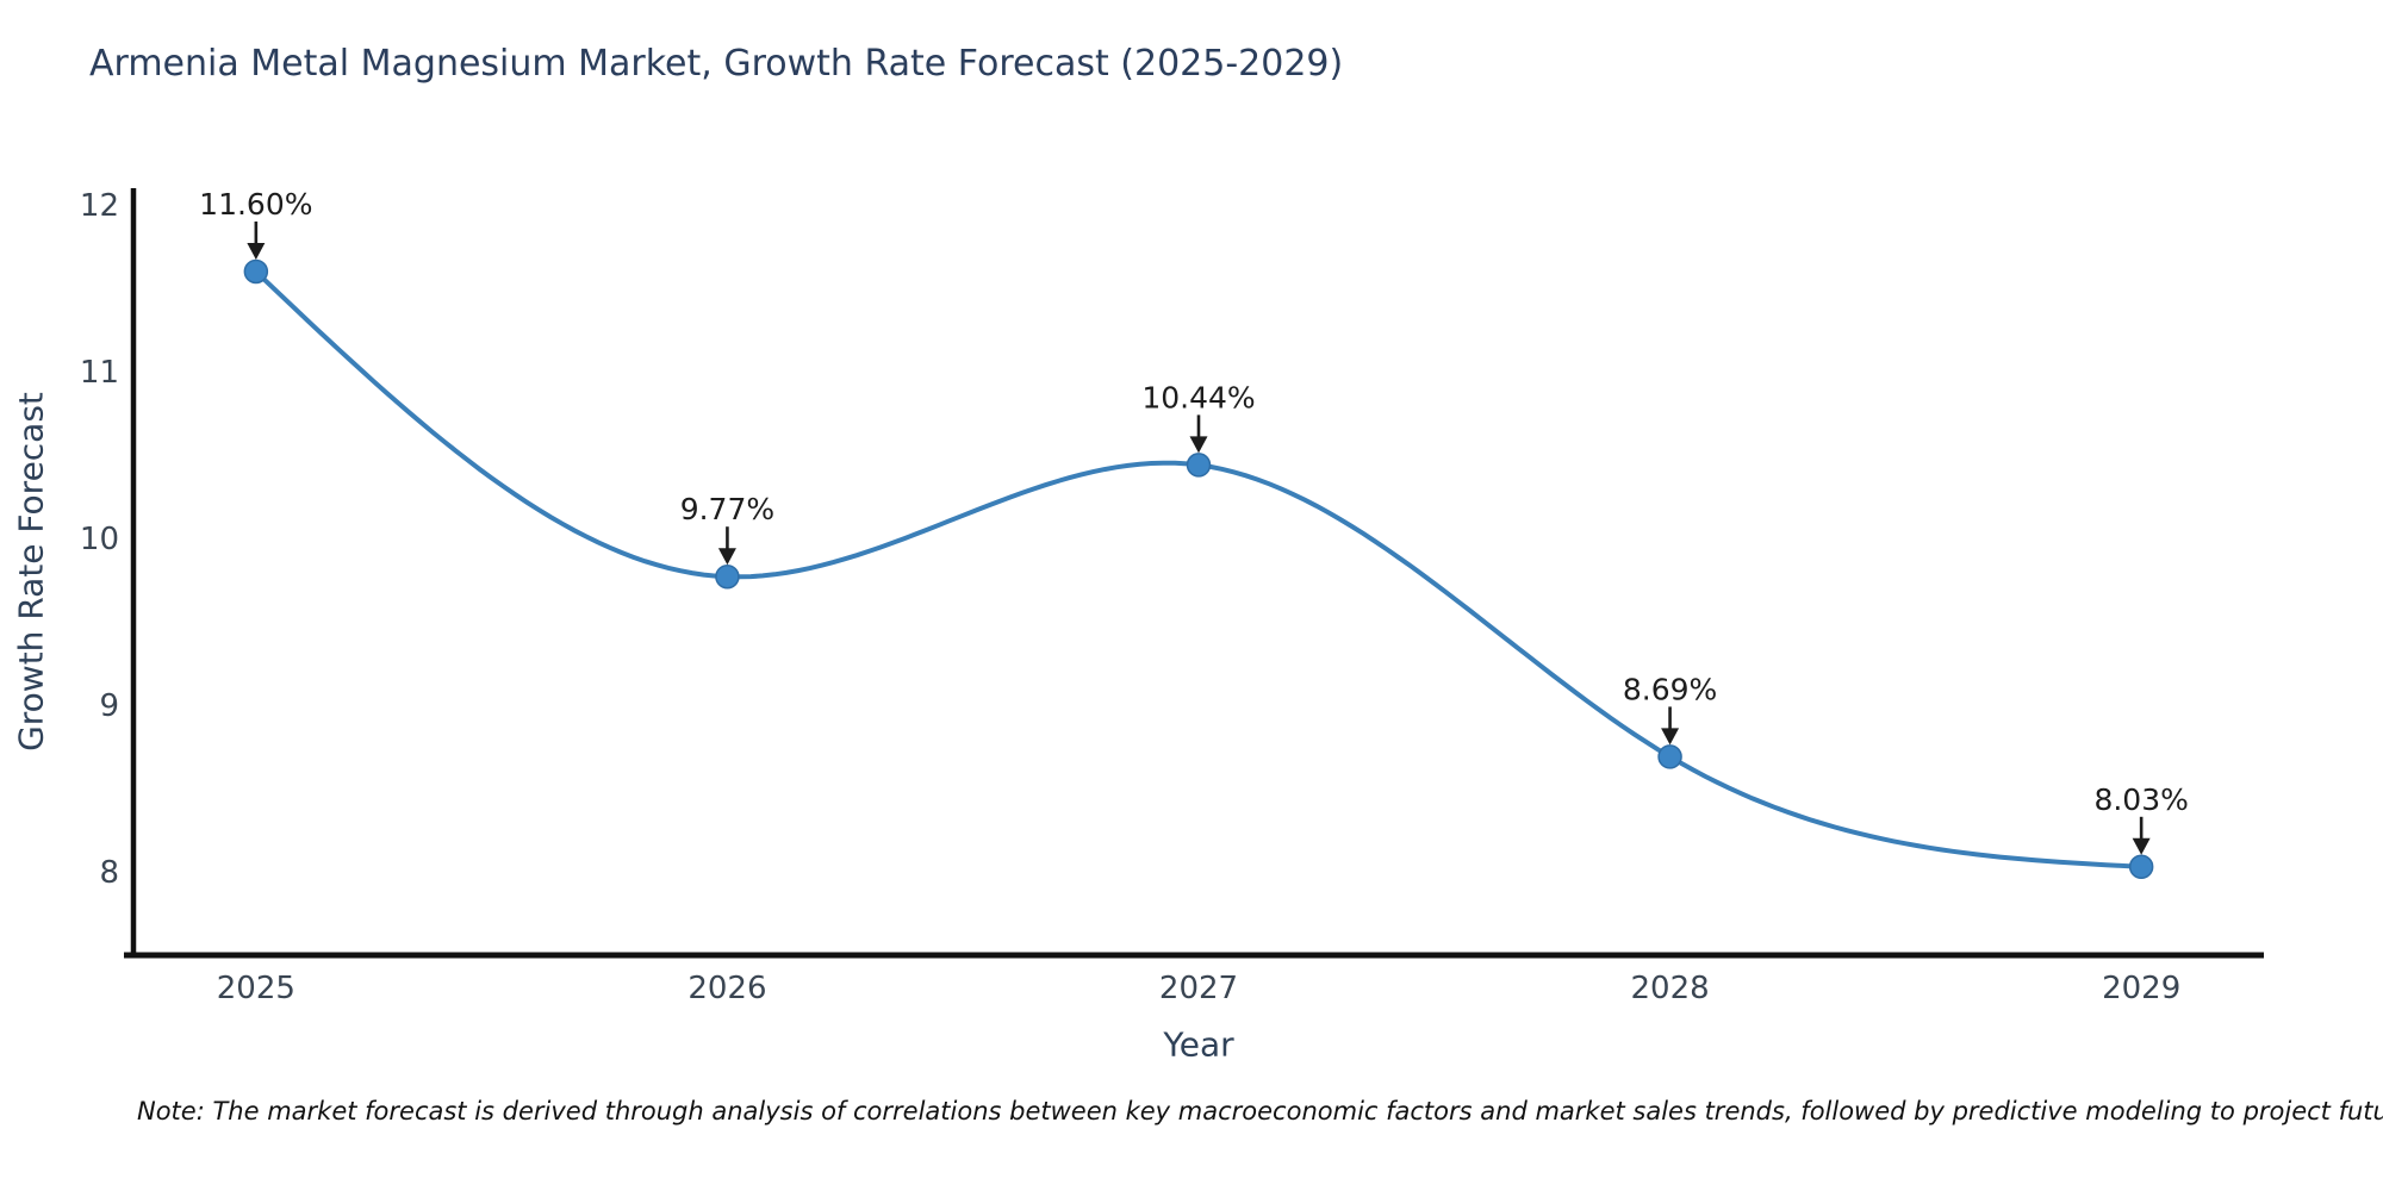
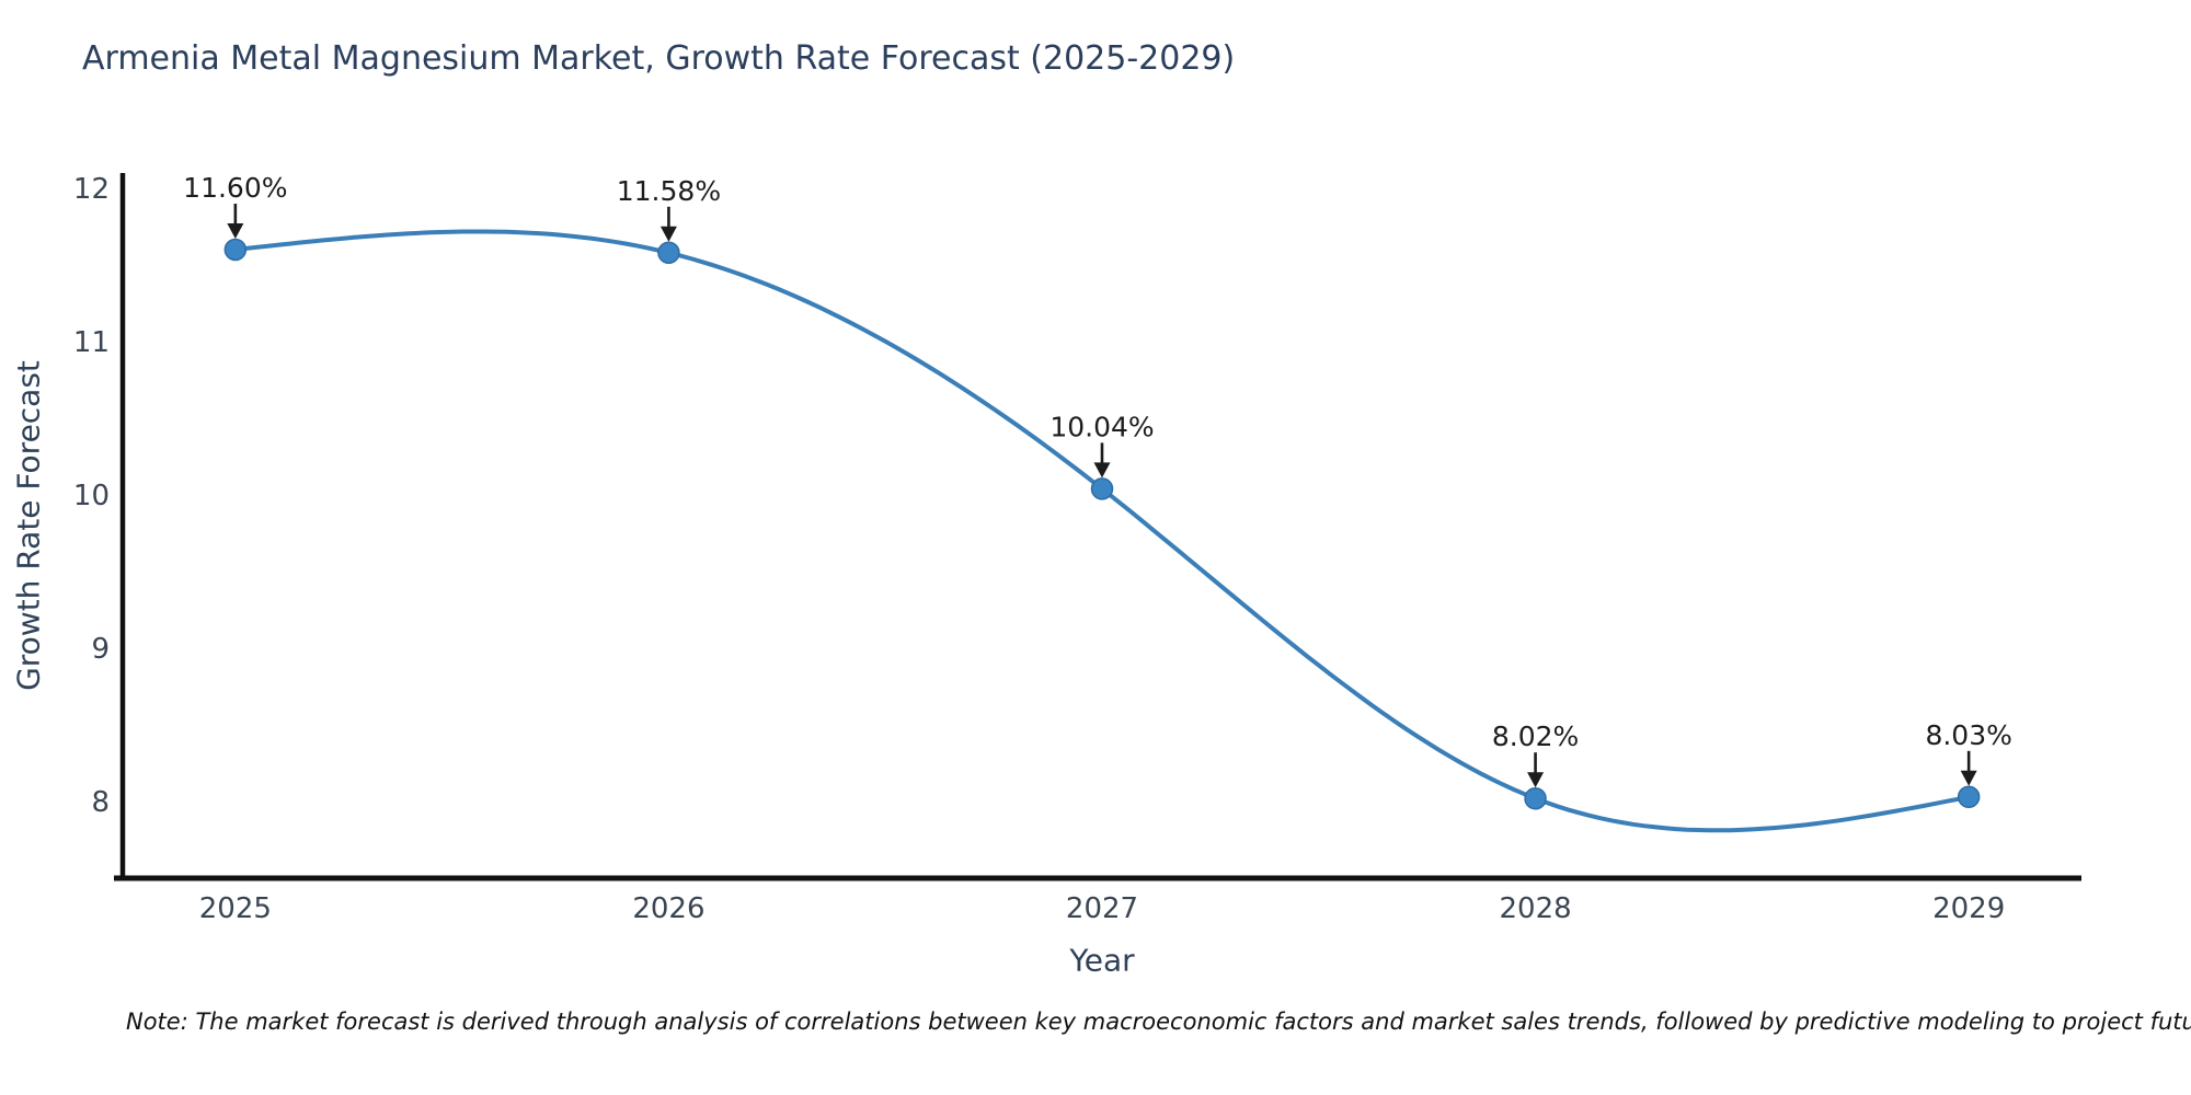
2026: 9.77% -> 11.58%
2027: 10.44% -> 10.04%
2028: 8.69% -> 8.02%
